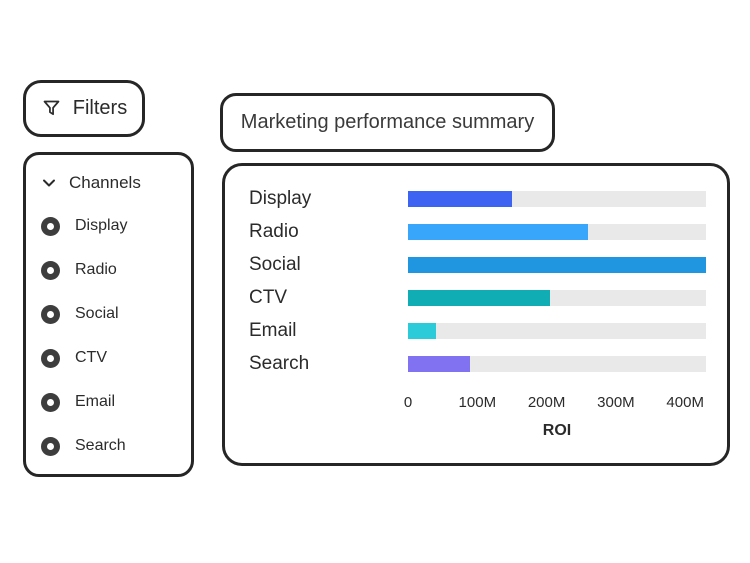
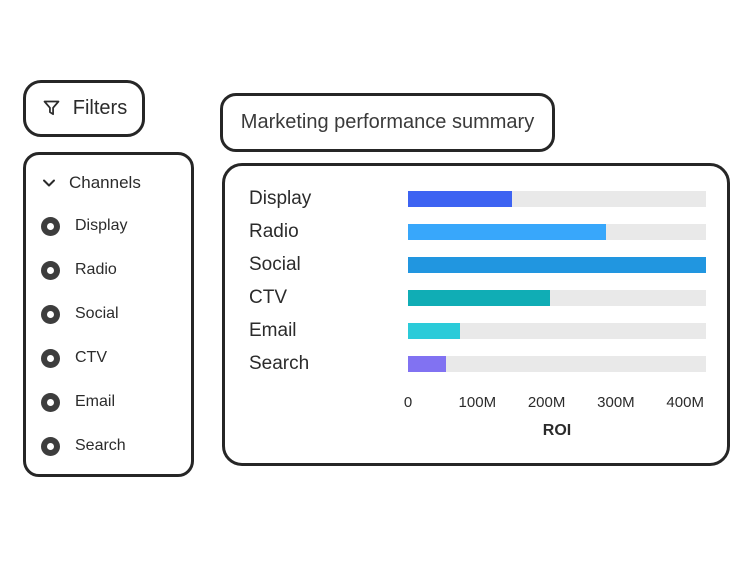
Radio: 260M -> 280M
Email: 40M -> 80M
Search: 90M -> 60M
